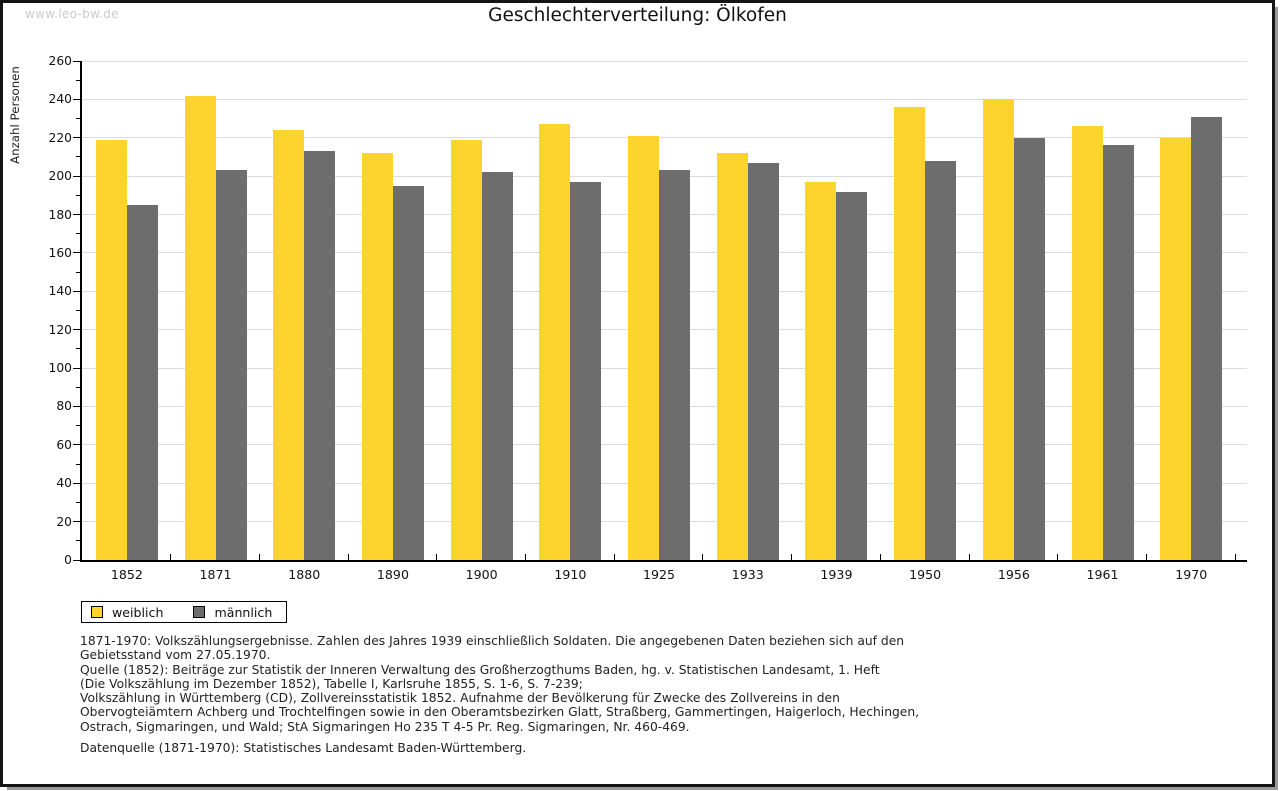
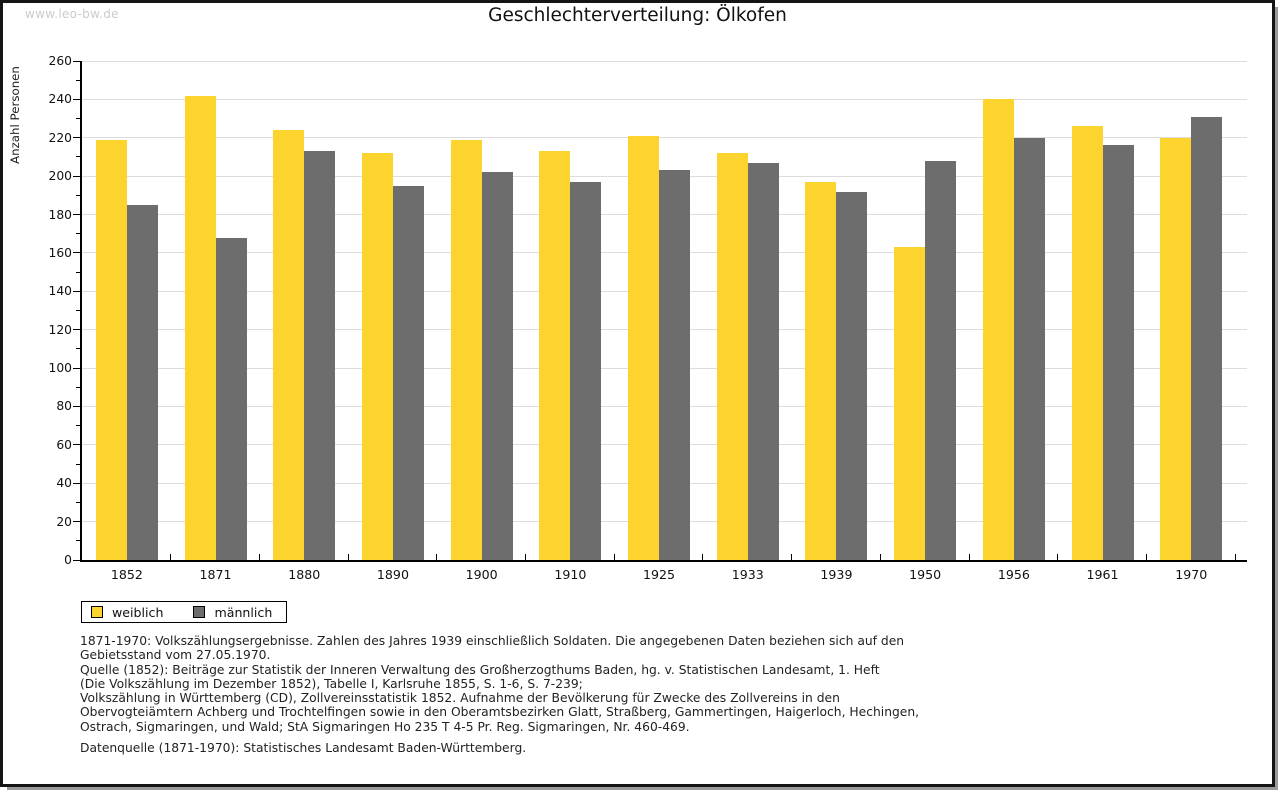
männlich/1871: 203 -> 168
weiblich/1910: 227 -> 213
weiblich/1950: 236 -> 163
